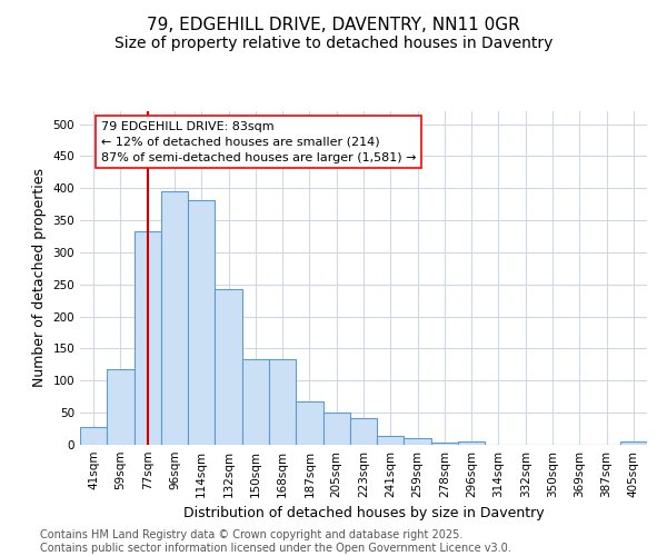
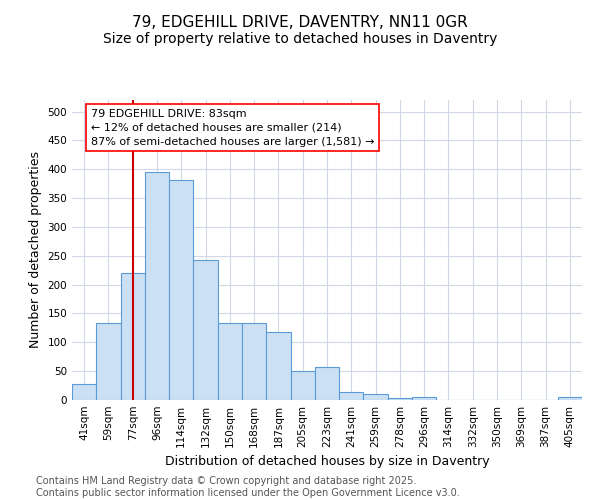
59sqm: 118 -> 134
77sqm: 333 -> 220
187sqm: 68 -> 118
223sqm: 42 -> 58
